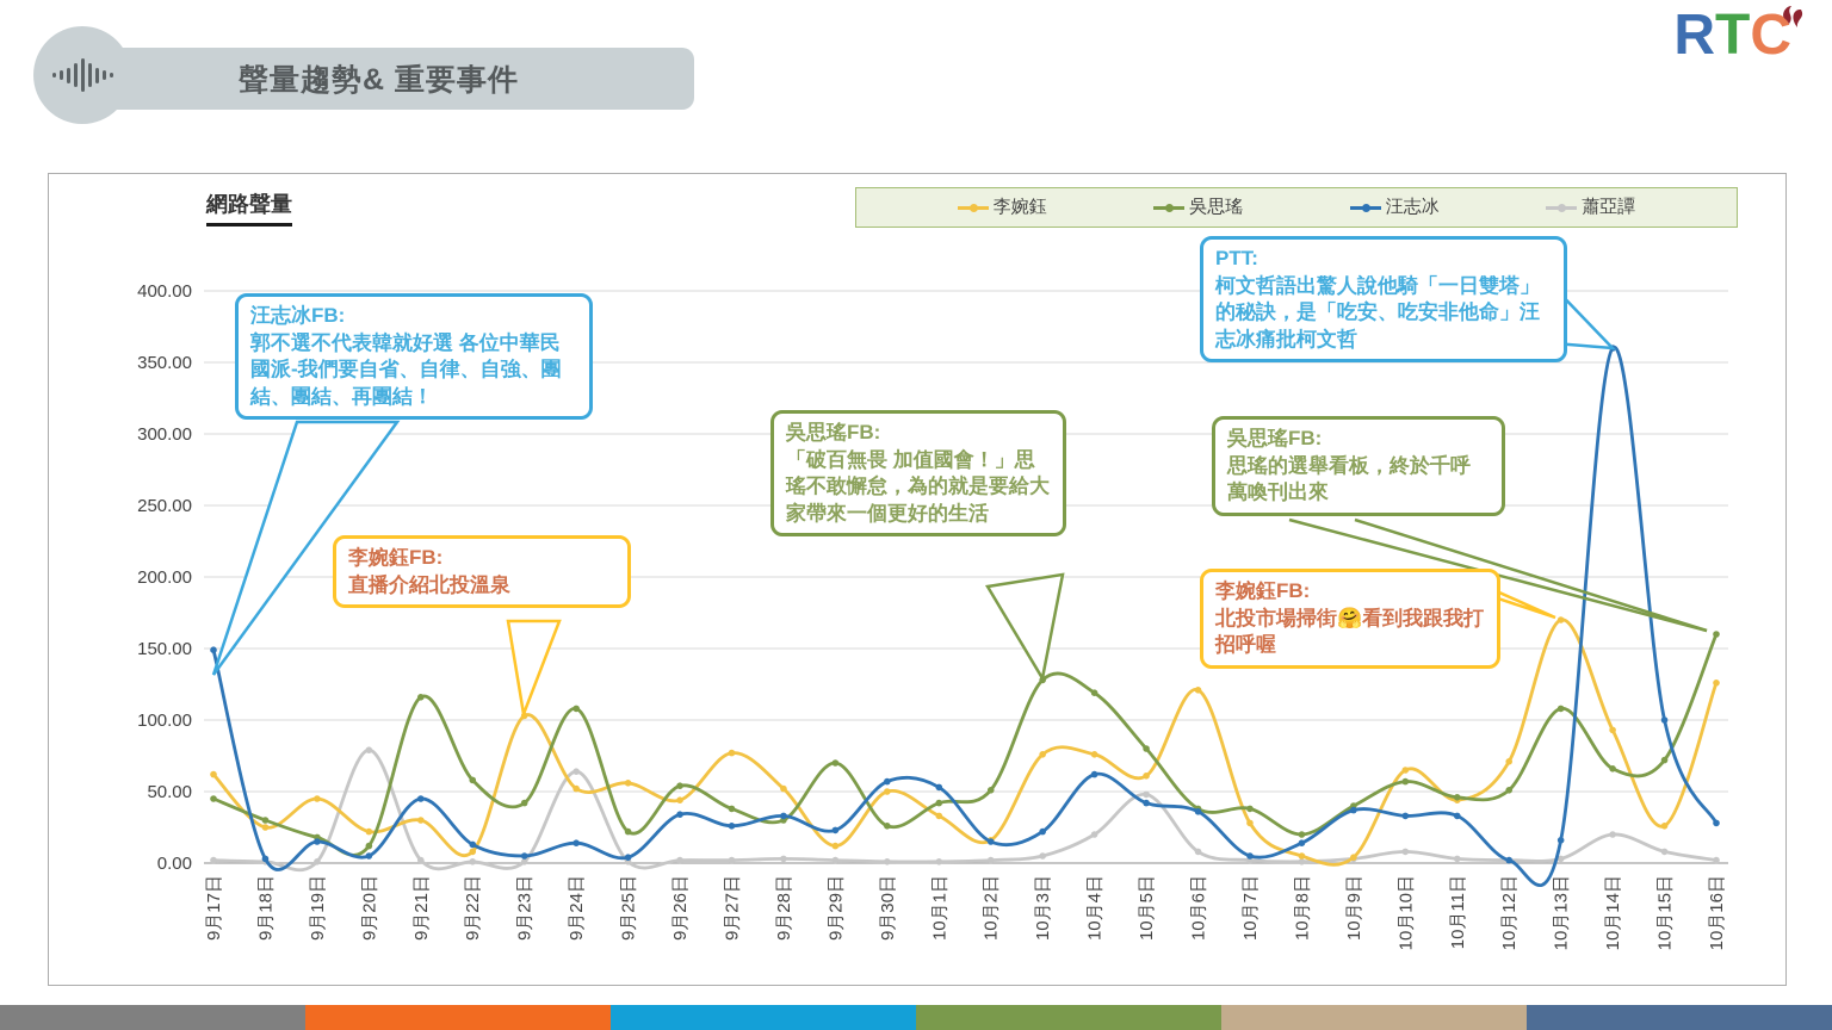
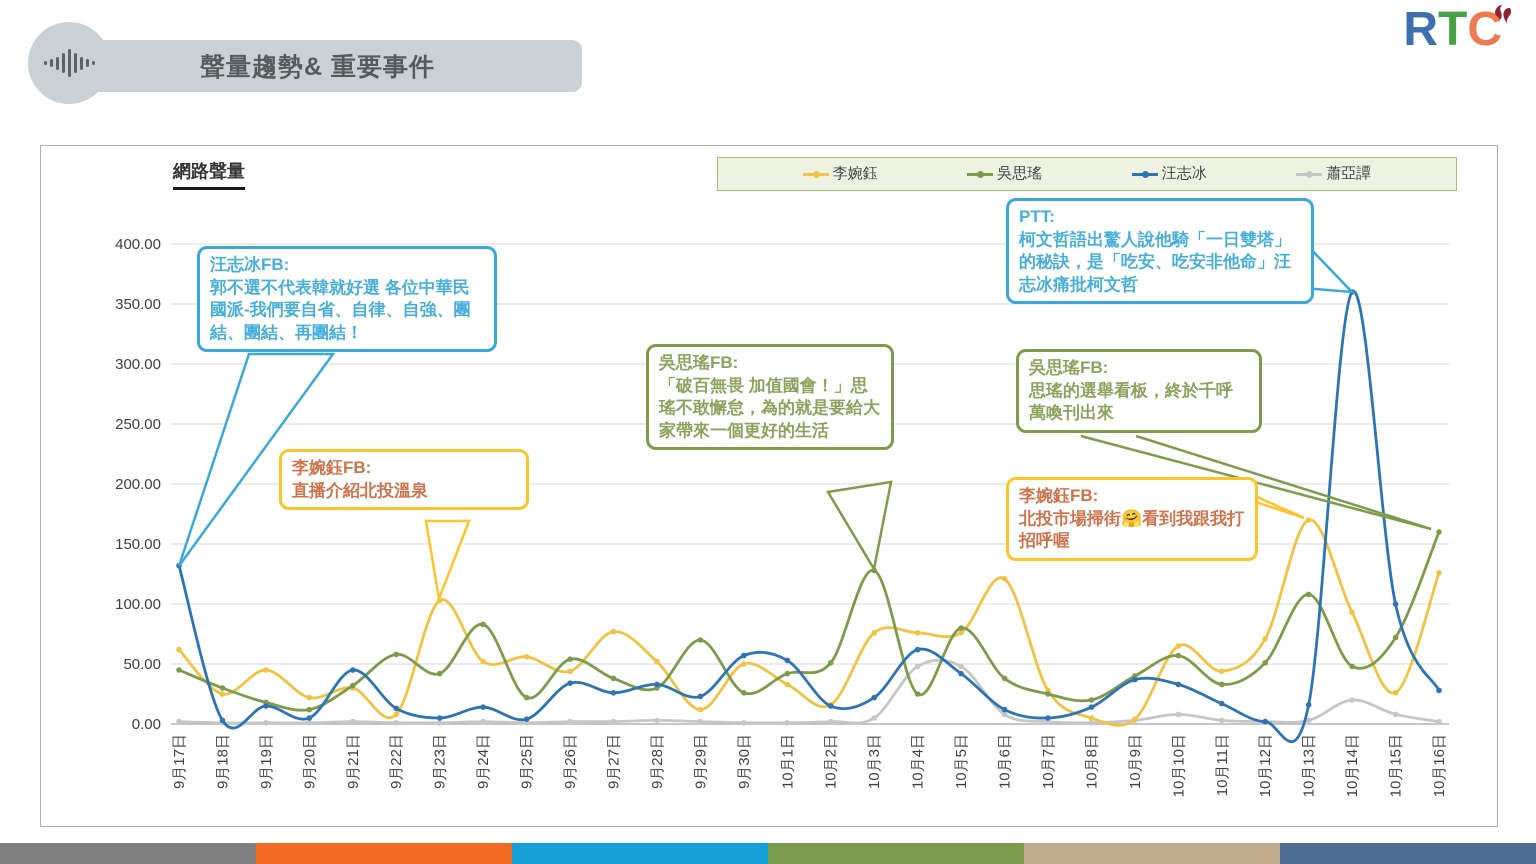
汪志冰/9月17日: 149 -> 132
蕭亞譚/9月20日: 79 -> 1
吳思瑤/9月21日: 116 -> 32
吳思瑤/9月24日: 108 -> 83
蕭亞譚/9月24日: 64 -> 2
吳思瑤/10月4日: 119 -> 25
蕭亞譚/10月4日: 20 -> 48
李婉鈺/10月5日: 61 -> 76
汪志冰/10月6日: 36 -> 12
吳思瑤/10月7日: 38 -> 25
吳思瑤/10月11日: 46 -> 33
汪志冰/10月11日: 33 -> 17
吳思瑤/10月14日: 66 -> 48
